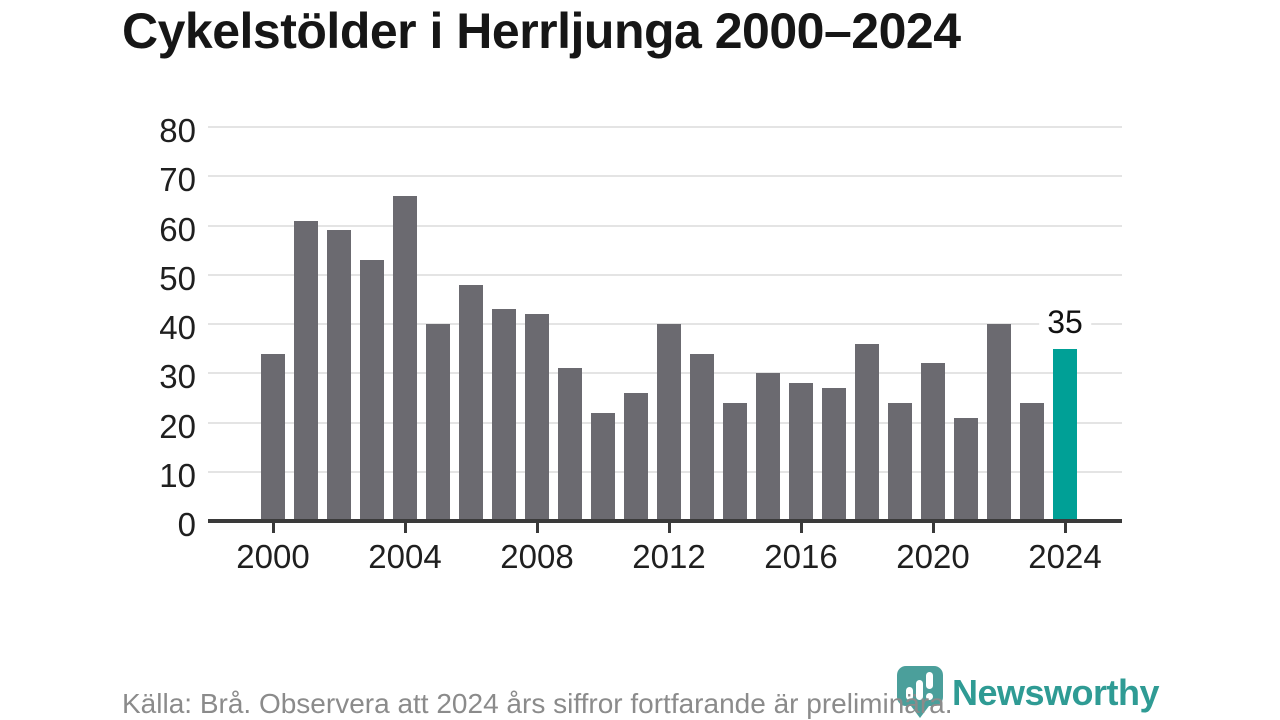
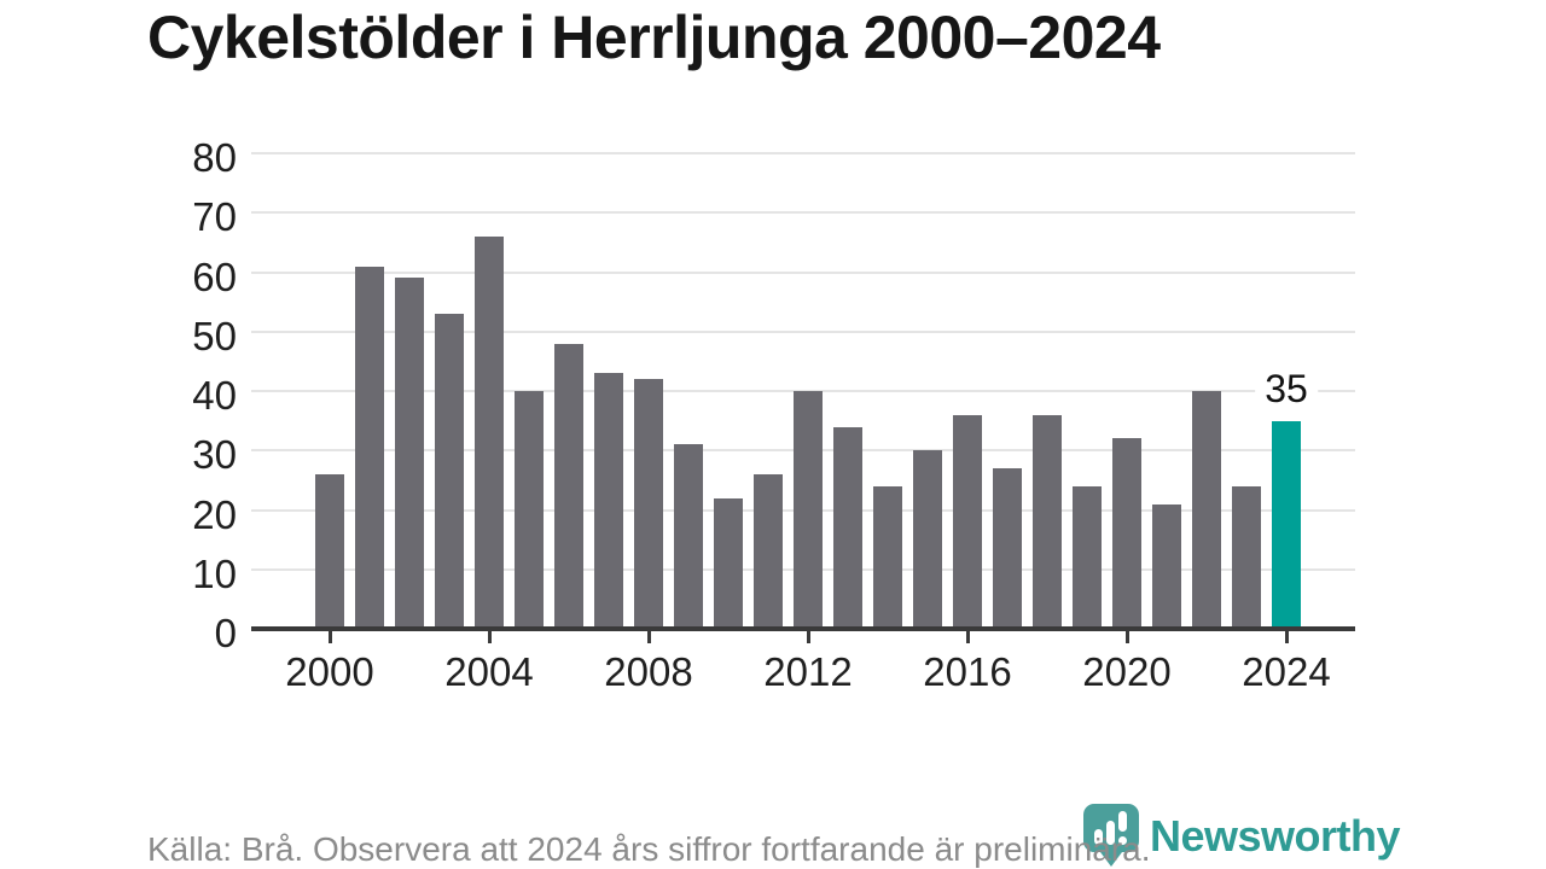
2000: 34 -> 26
2016: 28 -> 36
